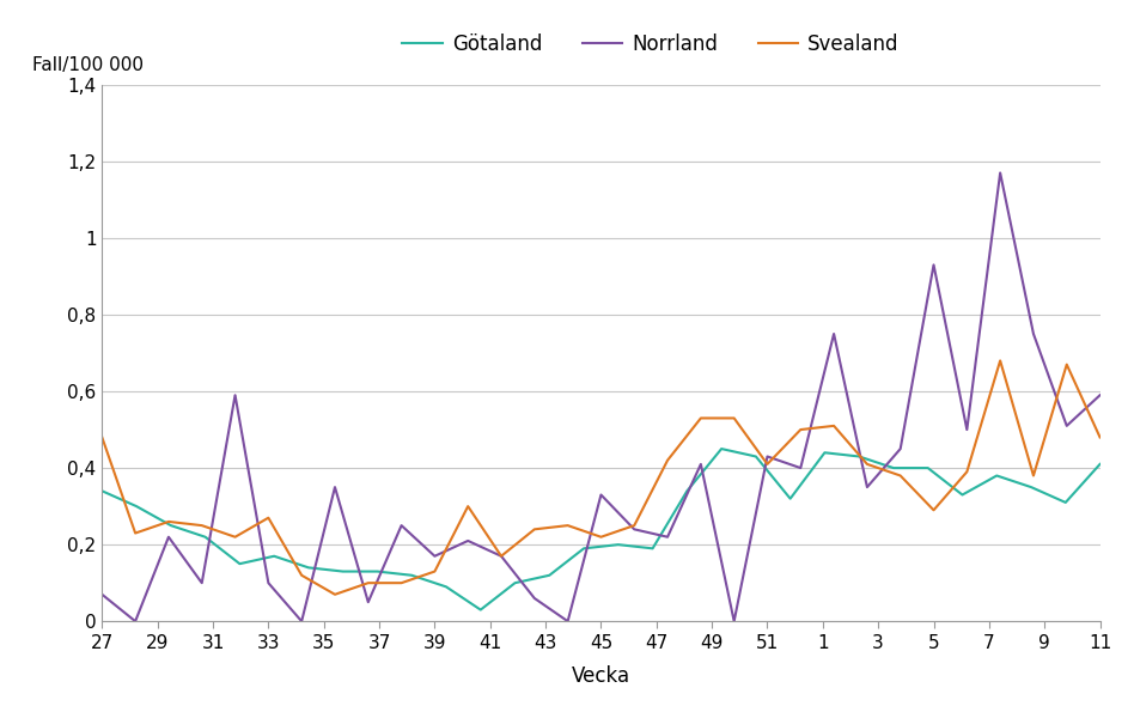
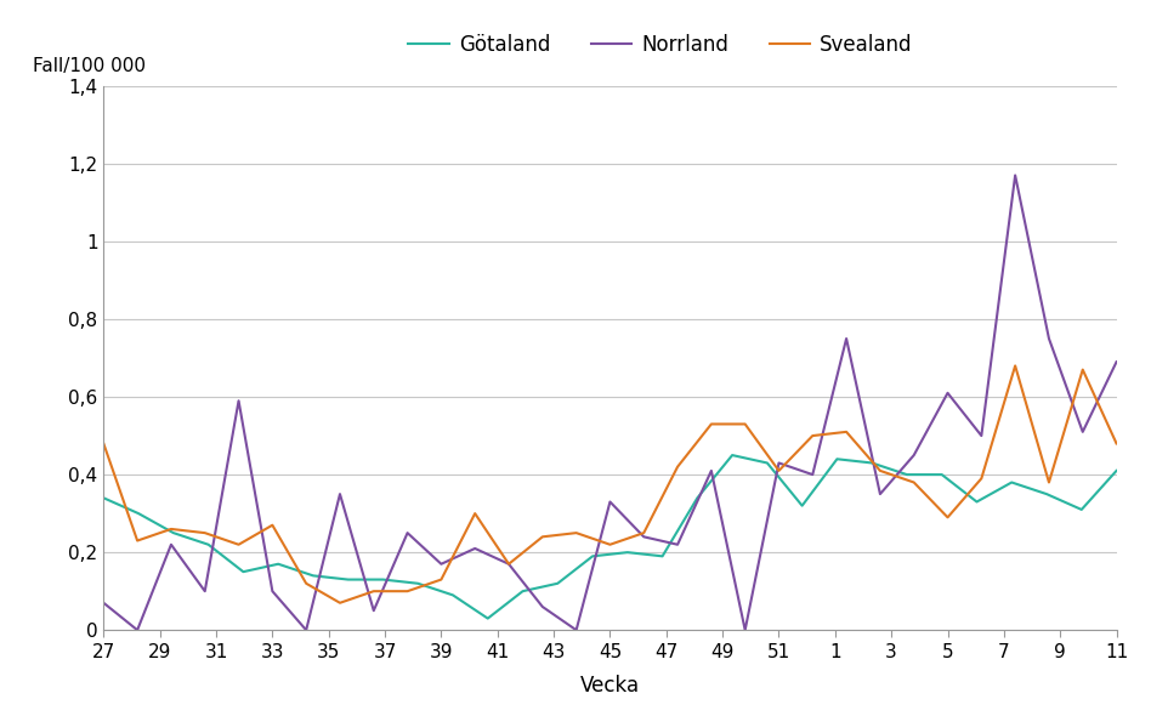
Norrland/5: 0,93 -> 0,61
Norrland/11: 0,59 -> 0,69
